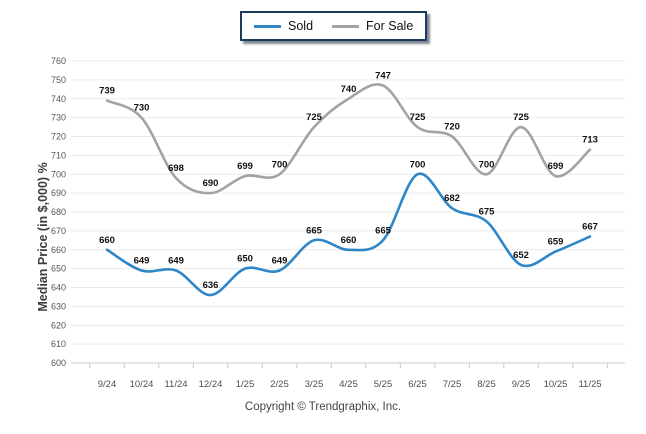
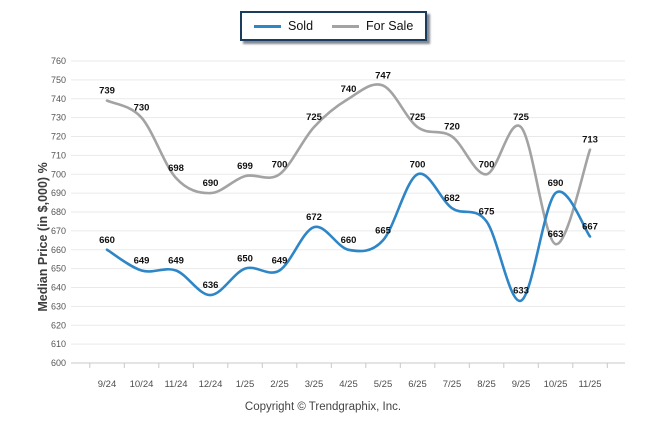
Sold/3/25: 665 -> 672
Sold/9/25: 652 -> 633
Sold/10/25: 659 -> 690
For Sale/10/25: 699 -> 663
